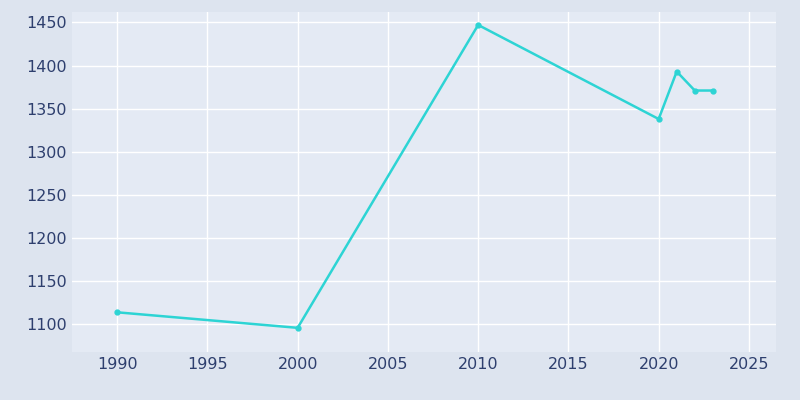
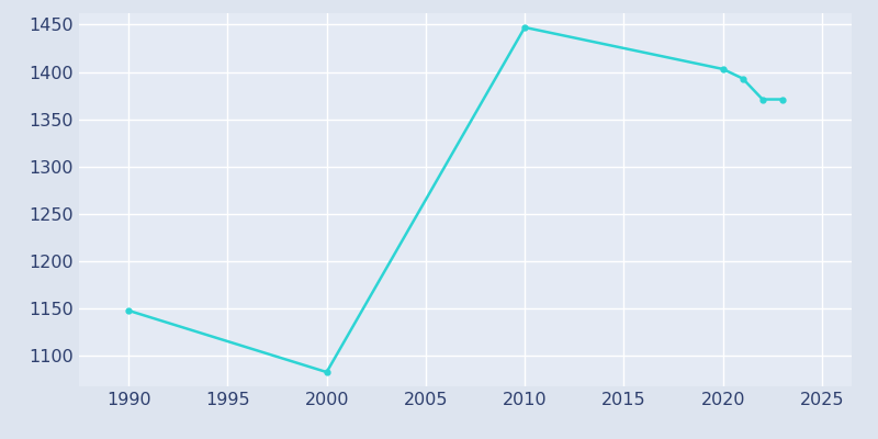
1990: 1114 -> 1148
2000: 1096 -> 1083
2020: 1338 -> 1403
